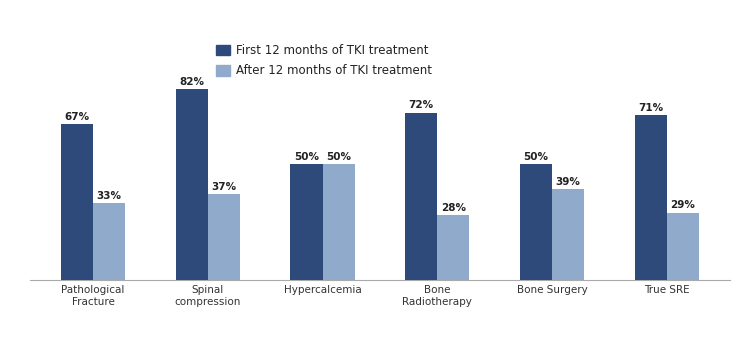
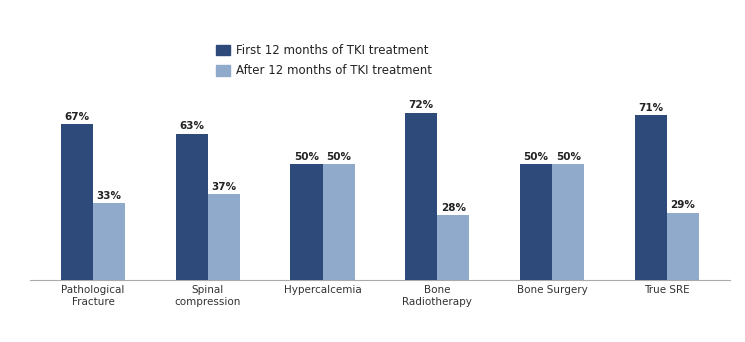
First 12 months of TKI treatment/Spinal compression: 82% -> 63%
After 12 months of TKI treatment/Bone Surgery: 39% -> 50%
